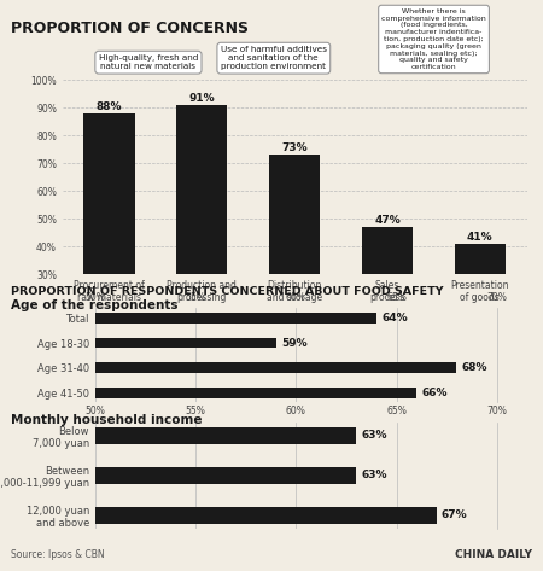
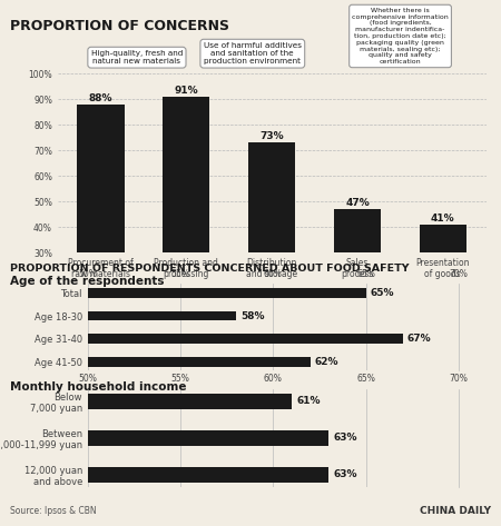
Total: 64% -> 65%
Age 18-30: 59% -> 58%
Age 31-40: 68% -> 67%
Age 41-50: 66% -> 62%
Below 7,000 yuan: 63% -> 61%
12,000 yuan and above: 67% -> 63%
